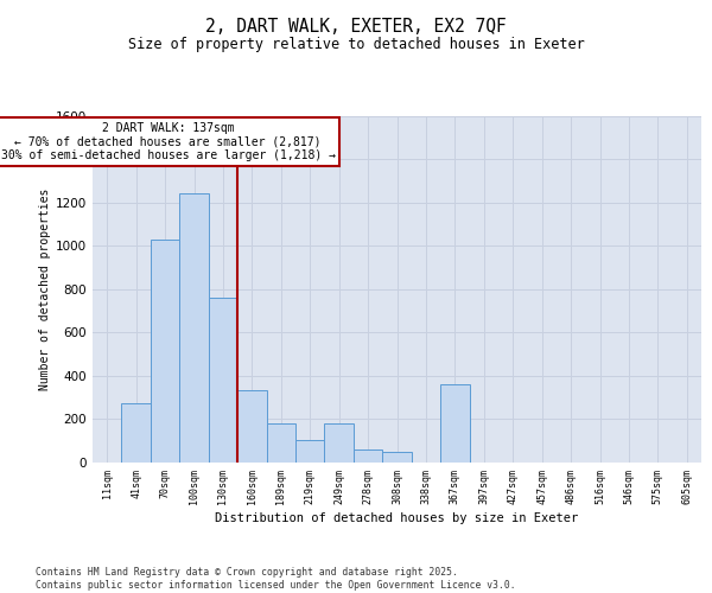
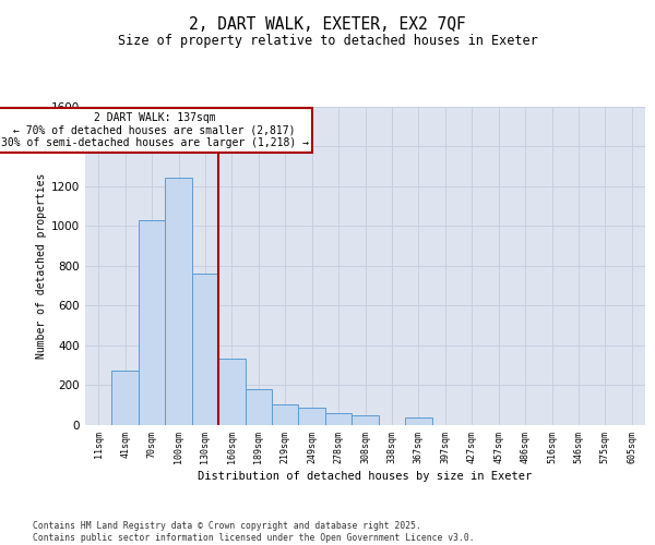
249sqm: 180 -> 90
367sqm: 360 -> 40
